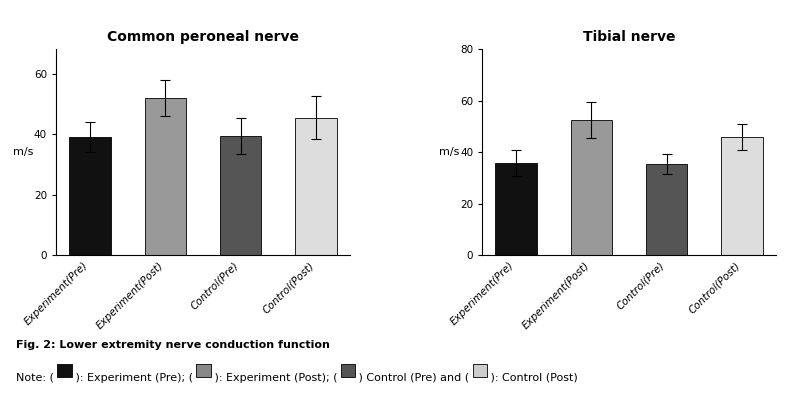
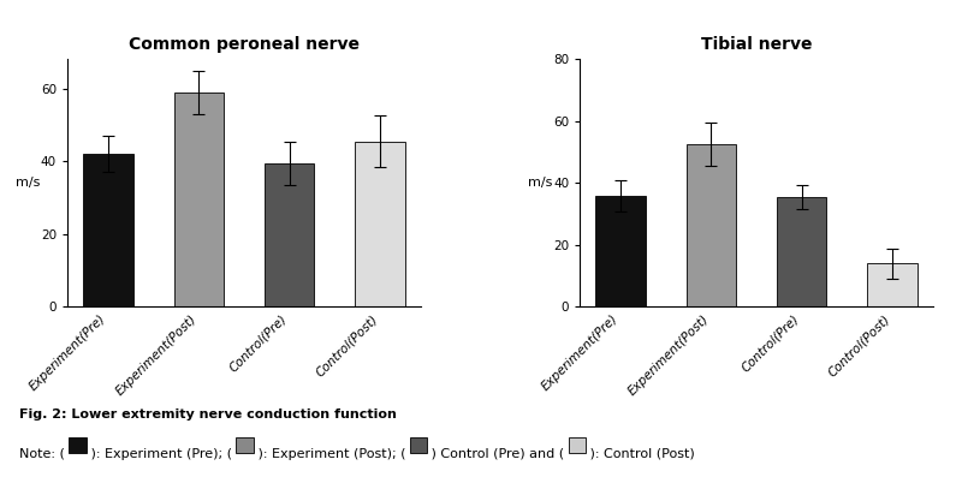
Common peroneal nerve/Experiment(Pre): 39.0 -> 42.0
Common peroneal nerve/Experiment(Post): 52.0 -> 59.0
Tibial nerve/Control(Post): 46.0 -> 14.0
